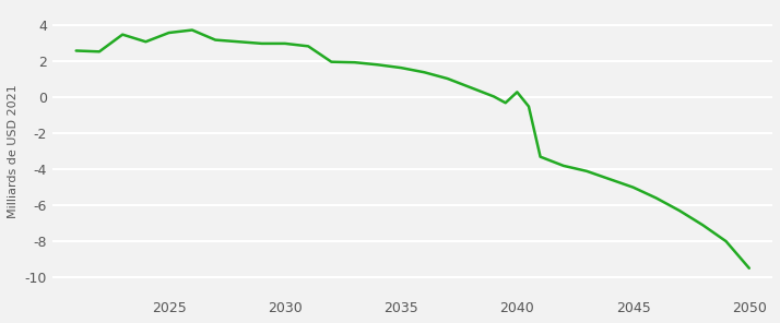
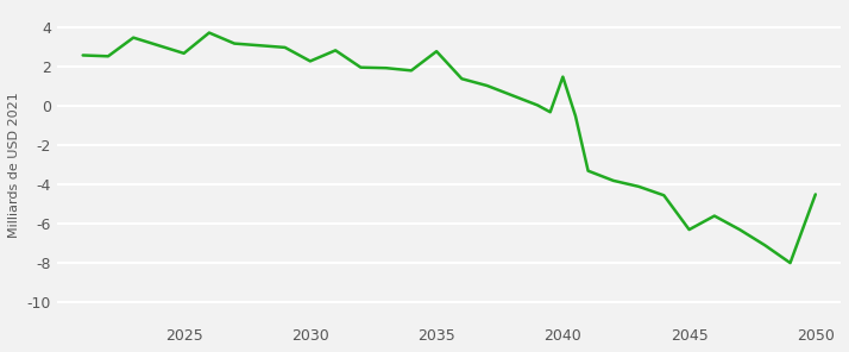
2025: 3.6 -> 2.7
2030: 3.0 -> 2.3
2035: 1.6 -> 2.8
2040: 0.3 -> 1.5
2045: -5.0 -> -6.3
2050: -9.5 -> -4.5
